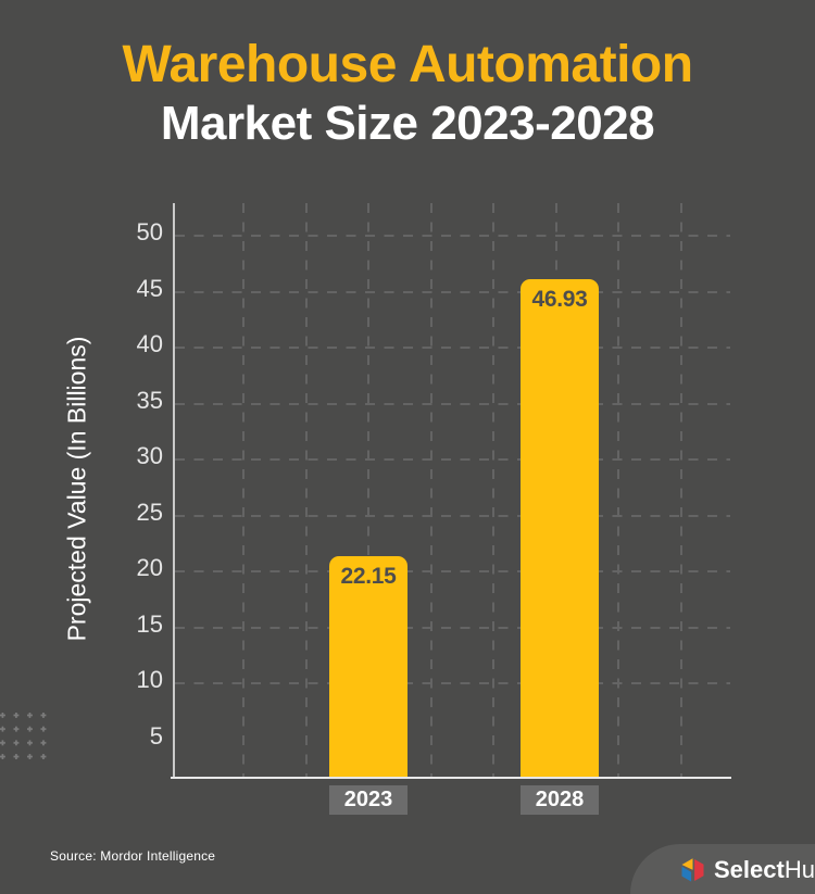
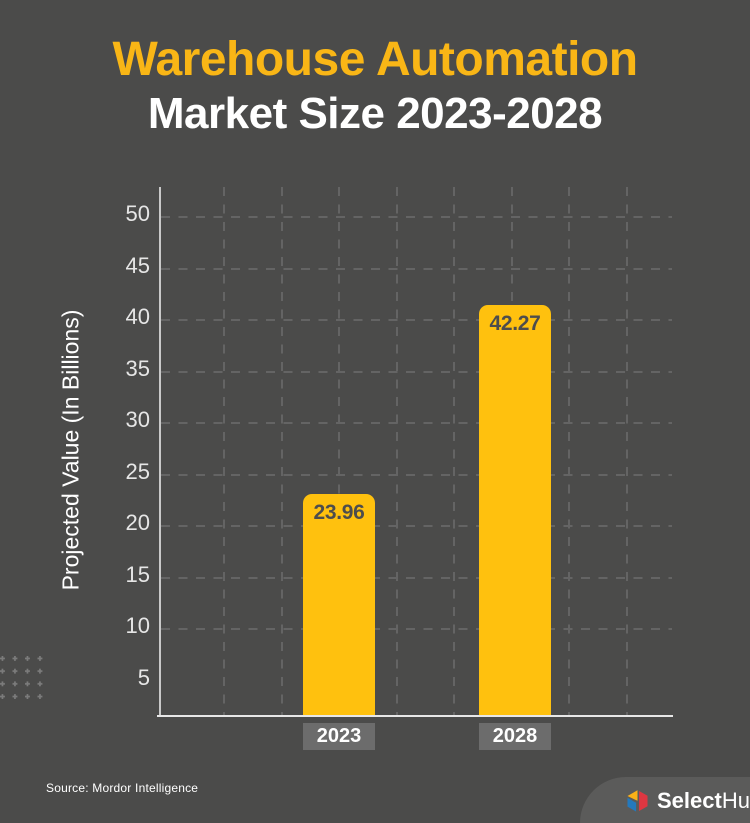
2023: 22.15 -> 23.96
2028: 46.93 -> 42.27
